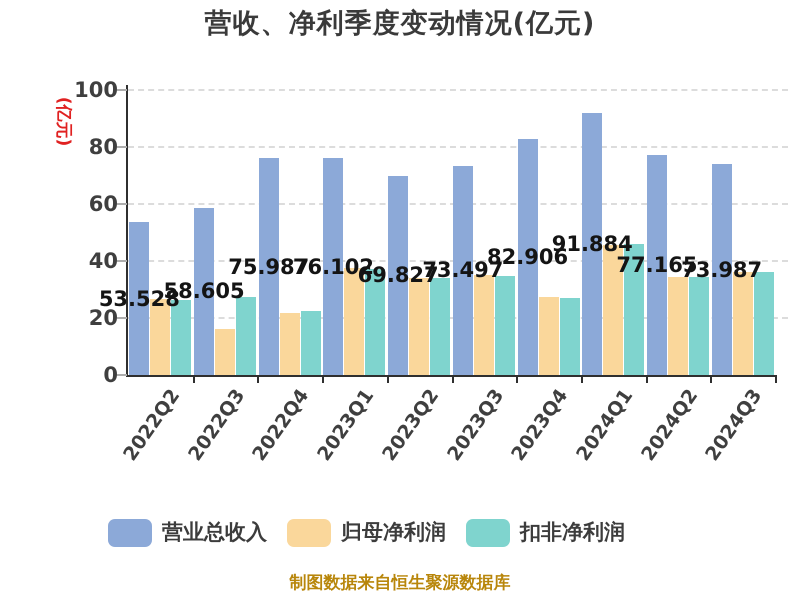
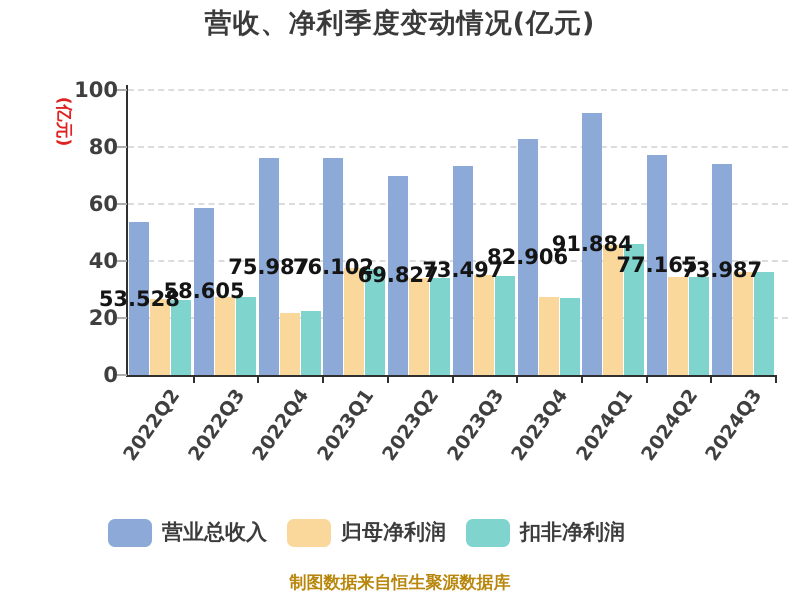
归母净利润/2022Q3: 16 -> 27
